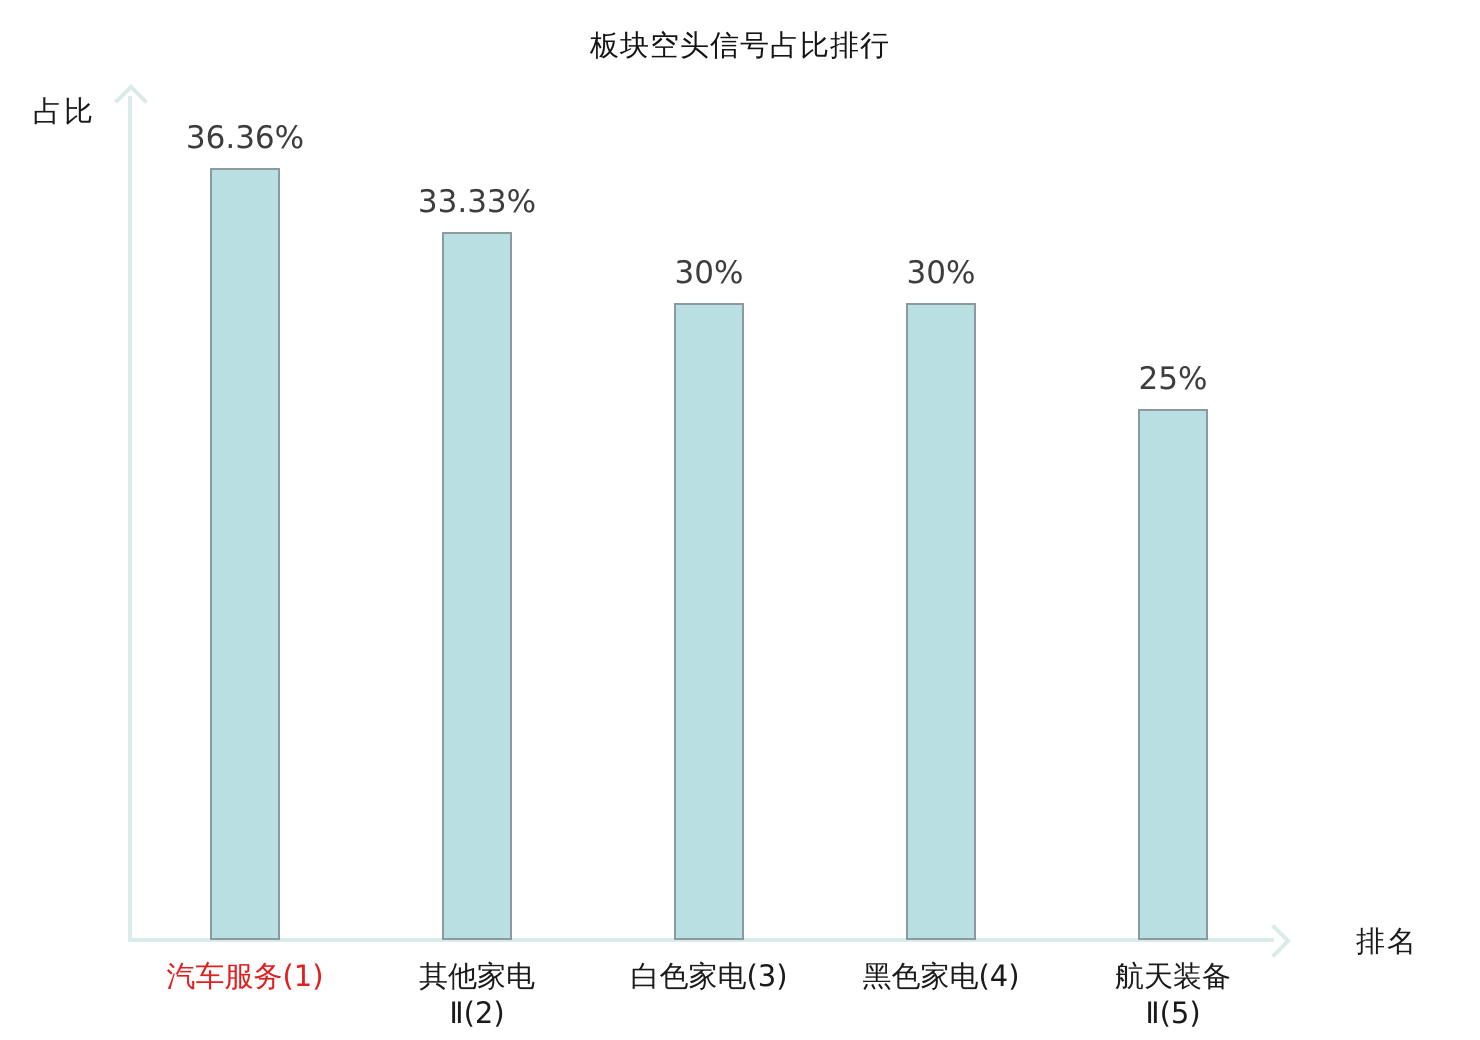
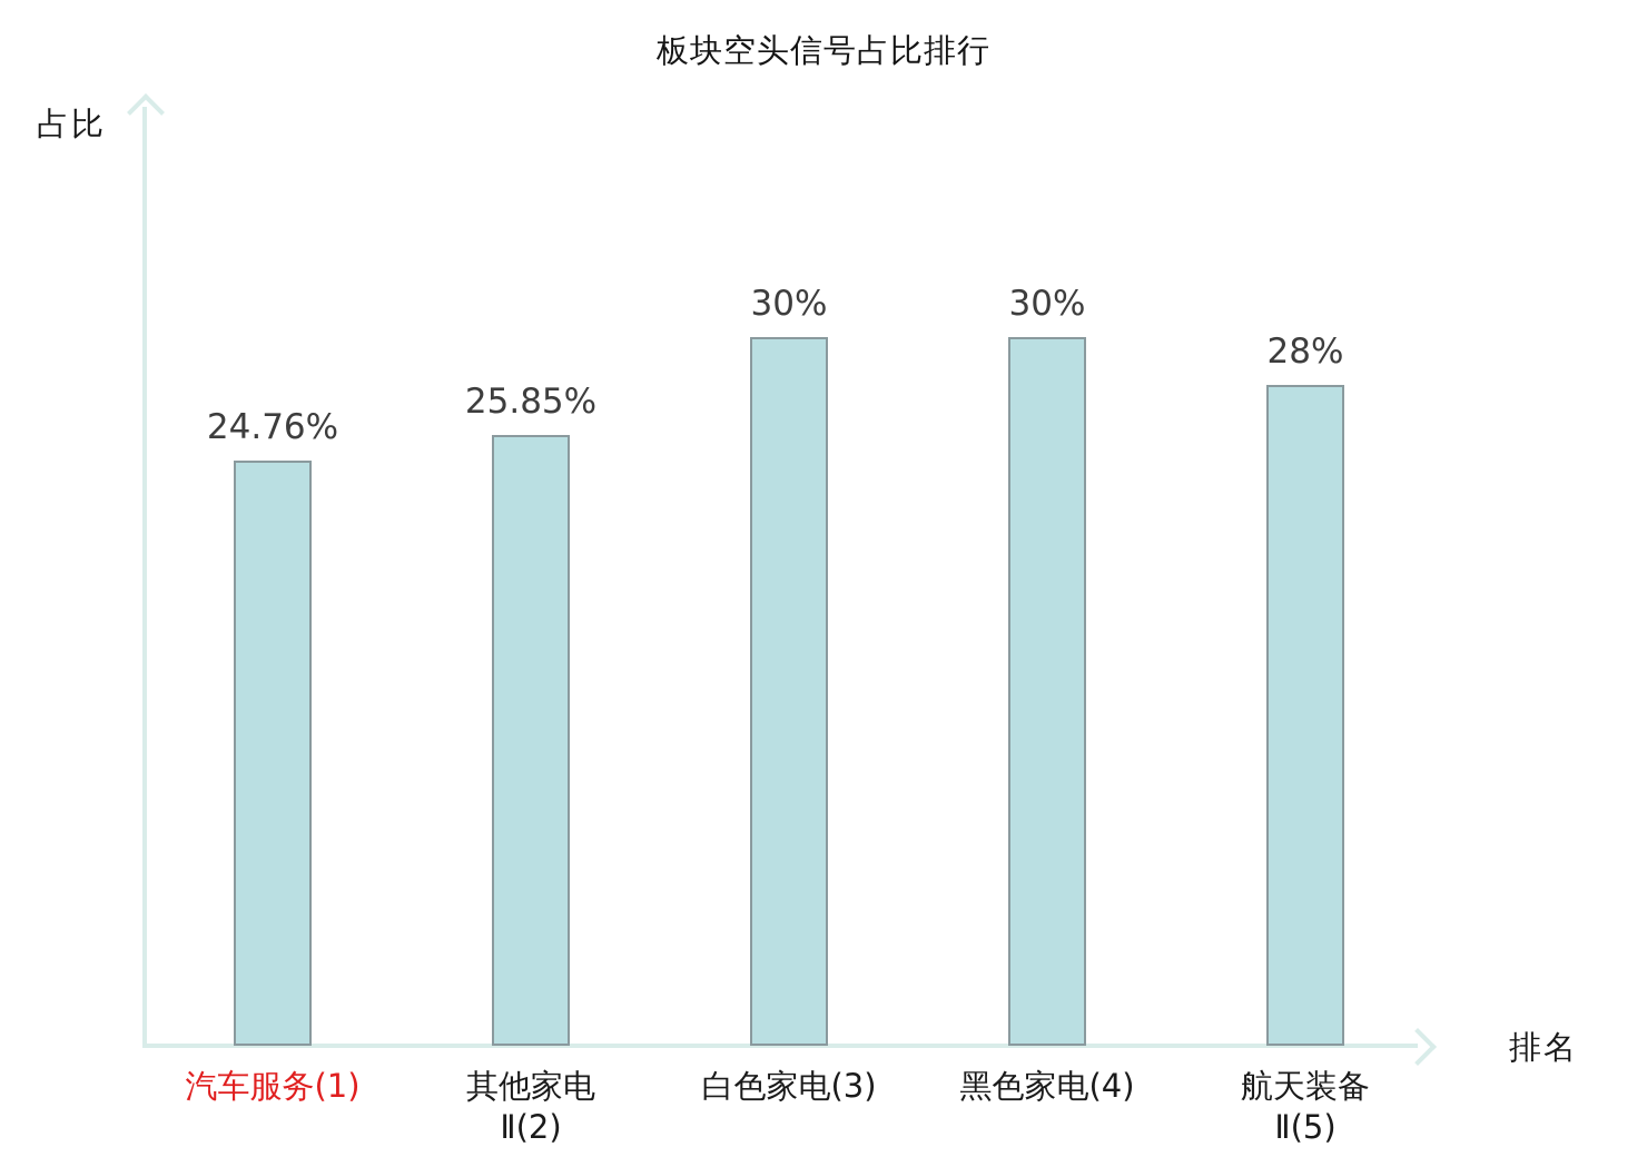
汽车服务(1): 36.36% -> 24.76%
其他家电 Ⅱ(2): 33.33% -> 25.85%
航天装备 Ⅱ(5): 25% -> 28%
